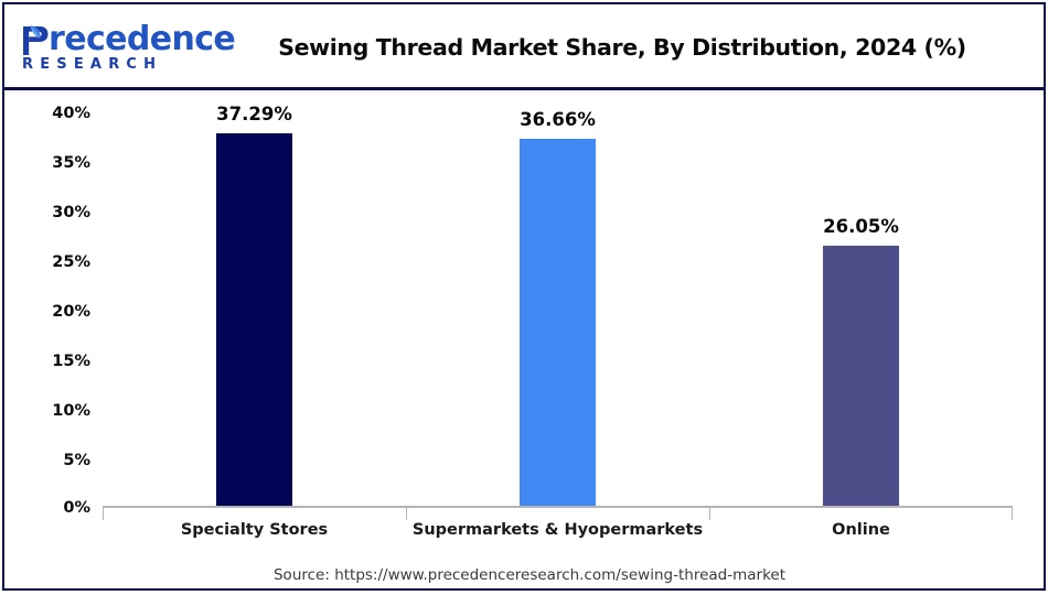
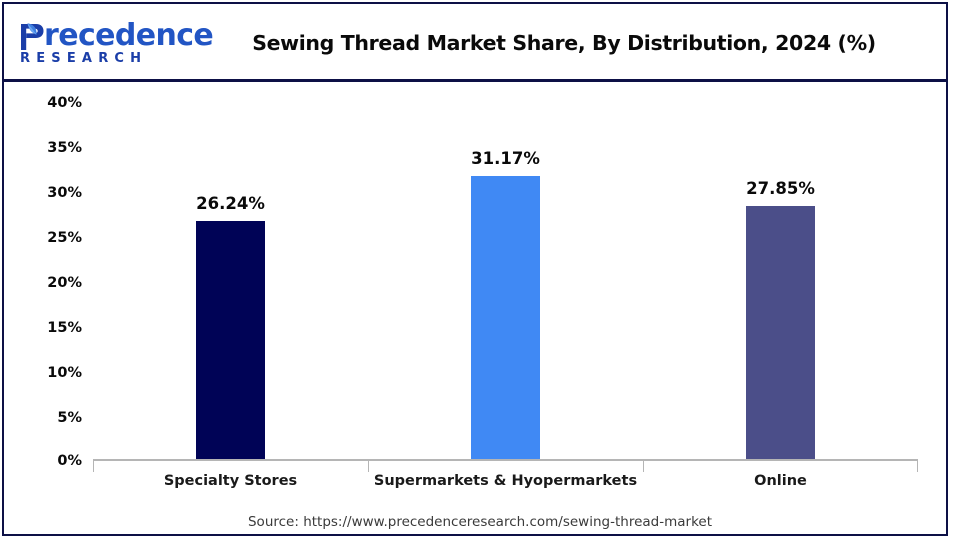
Specialty Stores: 37.29% -> 26.24%
Supermarkets & Hyopermarkets: 36.66% -> 31.17%
Online: 26.05% -> 27.85%
